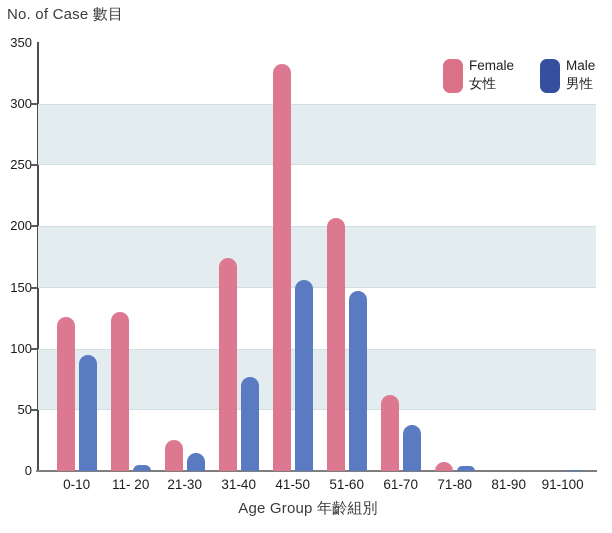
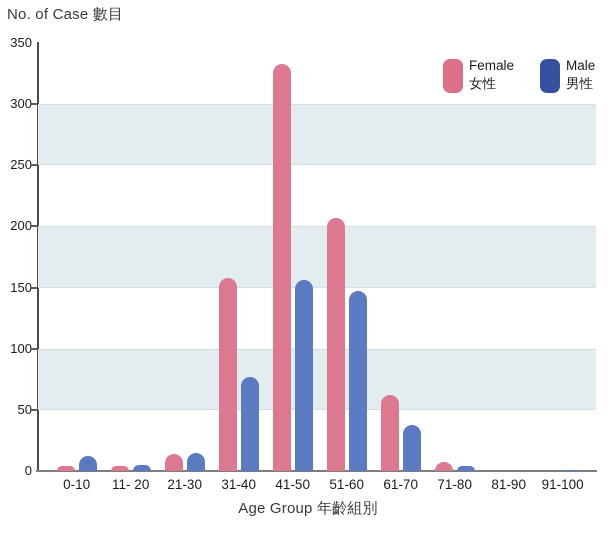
Female 女性/0-10: 126 -> 4
Male 男性/0-10: 95 -> 12
Female 女性/11- 20: 130 -> 4
Female 女性/21-30: 25 -> 14
Female 女性/31-40: 174 -> 158
